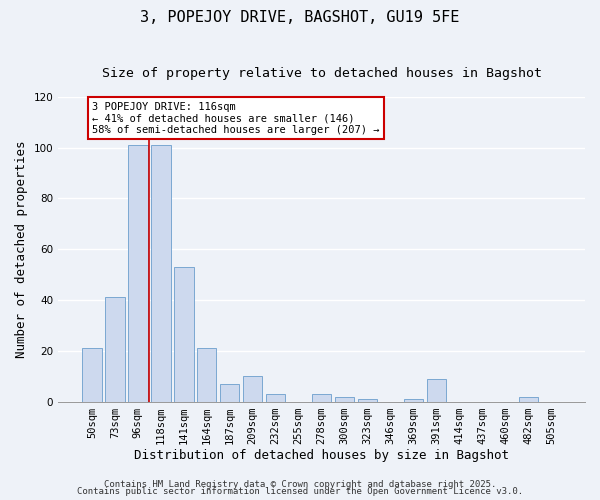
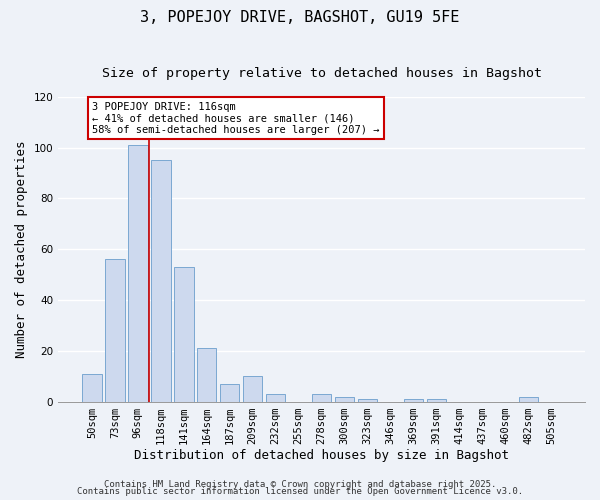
50sqm: 21 -> 11
73sqm: 41 -> 56
118sqm: 101 -> 95
391sqm: 9 -> 1
